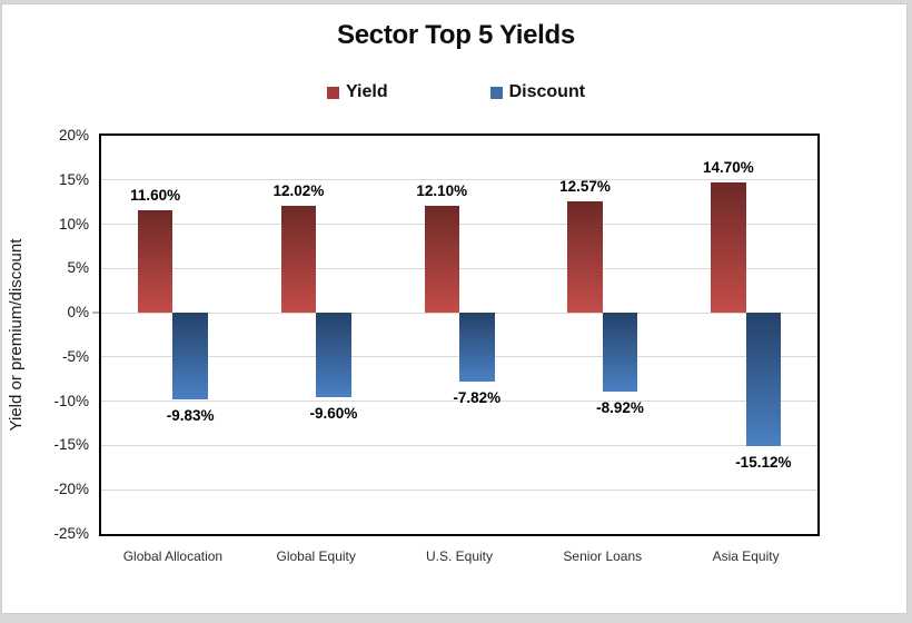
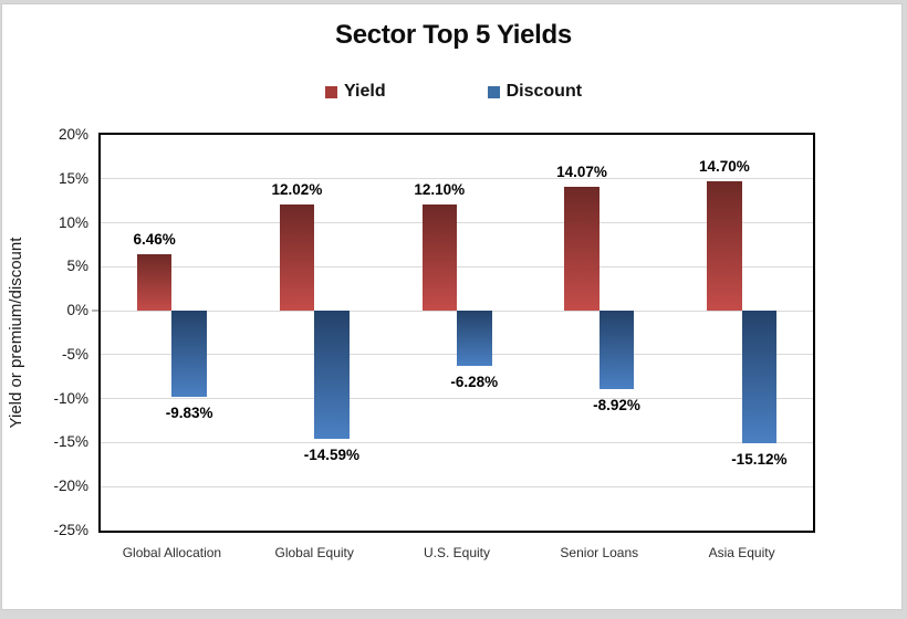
Yield/Global Allocation: 11.60% -> 6.46%
Discount/Global Equity: -9.60% -> -14.59%
Discount/U.S. Equity: -7.82% -> -6.28%
Yield/Senior Loans: 12.57% -> 14.07%
